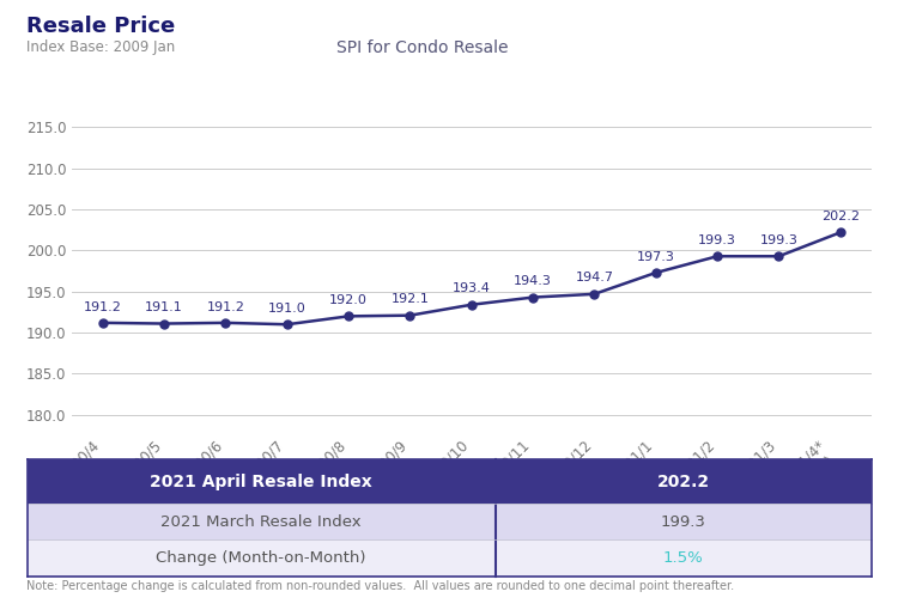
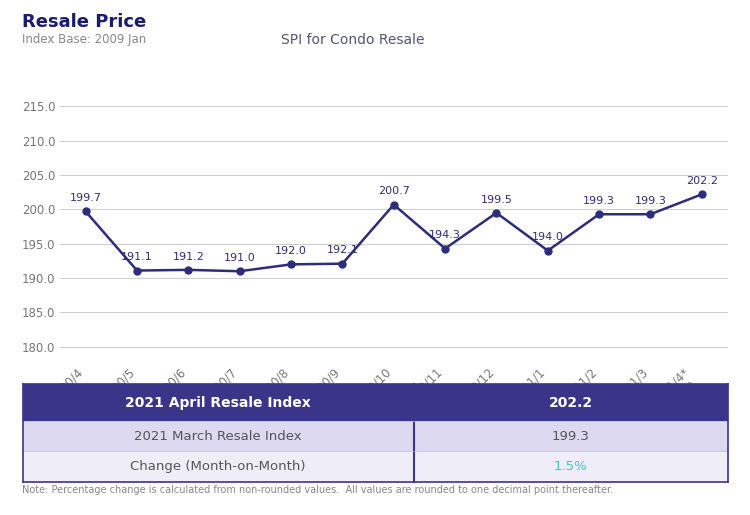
2020/4: 191.2 -> 199.7
2020/10: 193.4 -> 200.7
2020/12: 194.7 -> 199.5
2021/1: 197.3 -> 194.0
